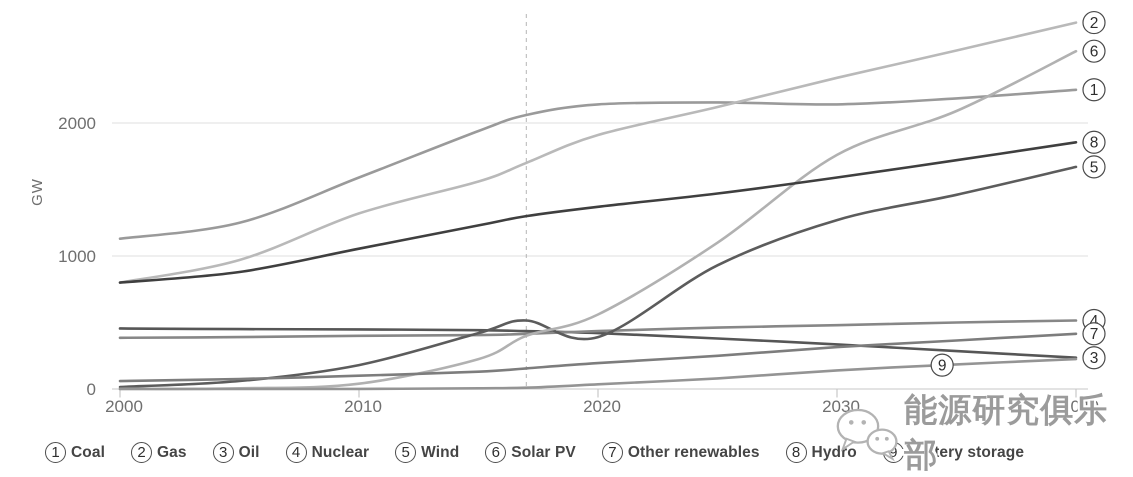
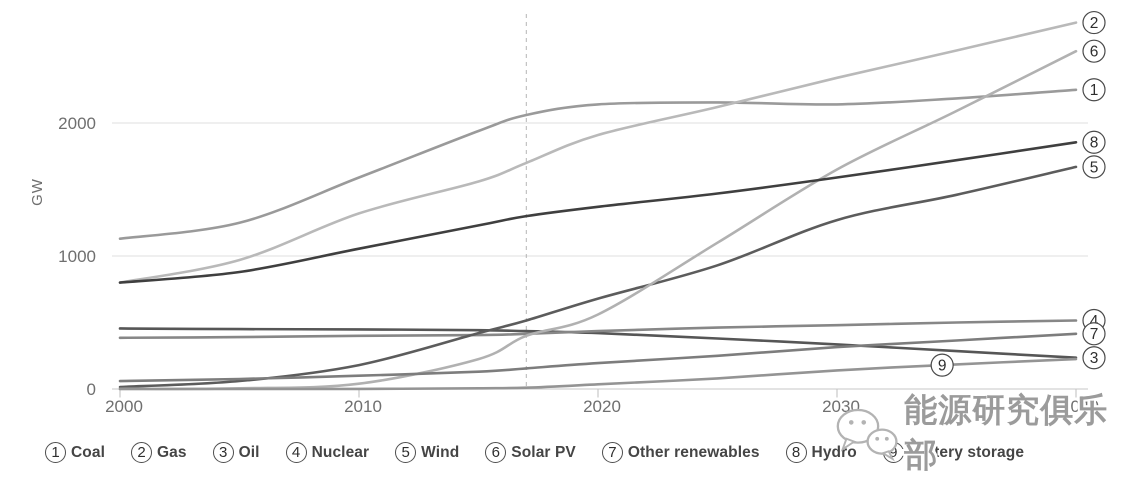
Wind/2020: 390 -> 680
Solar PV/2030: 1760 -> 1650
